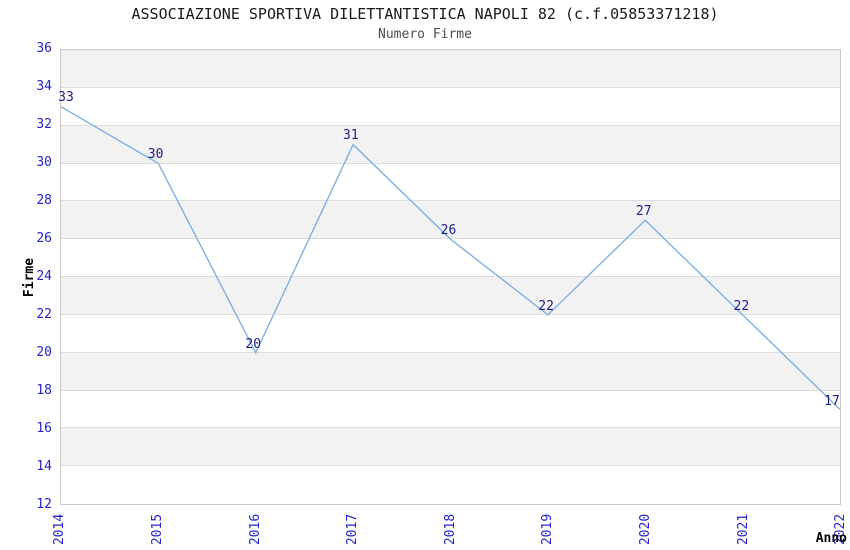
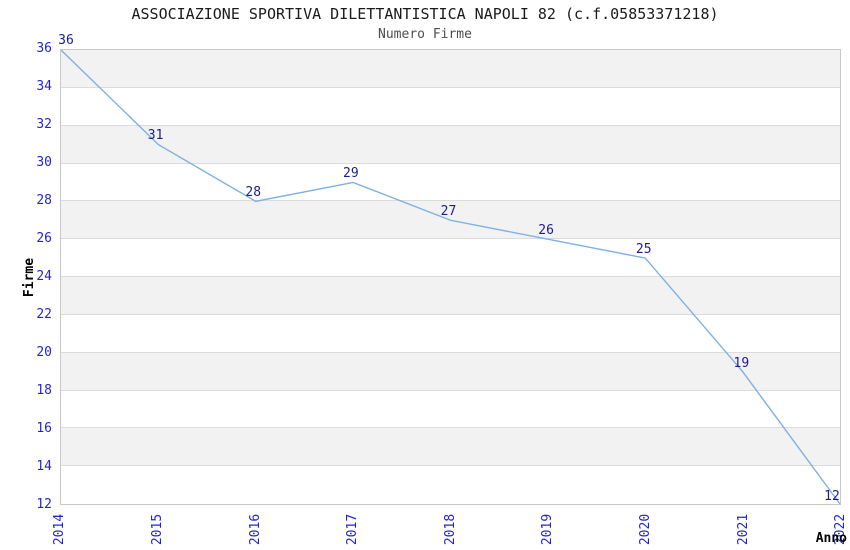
2014: 33 -> 36
2015: 30 -> 31
2016: 20 -> 28
2017: 31 -> 29
2018: 26 -> 27
2019: 22 -> 26
2020: 27 -> 25
2021: 22 -> 19
2022: 17 -> 12
